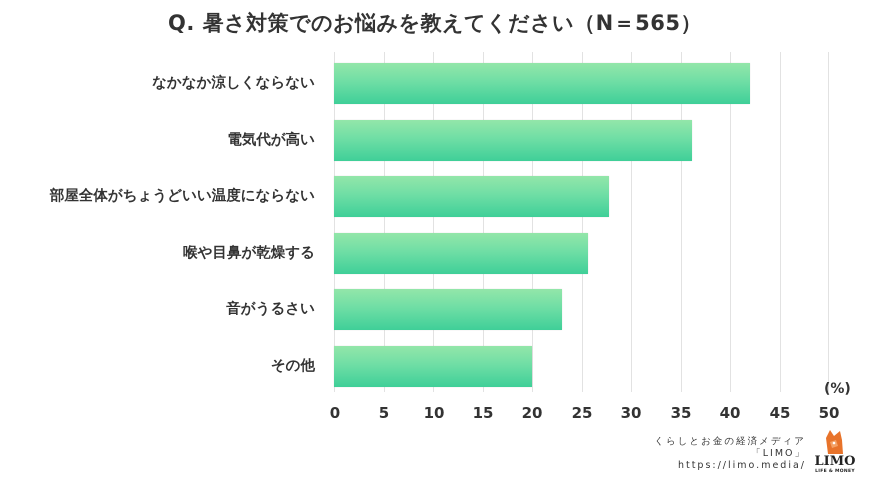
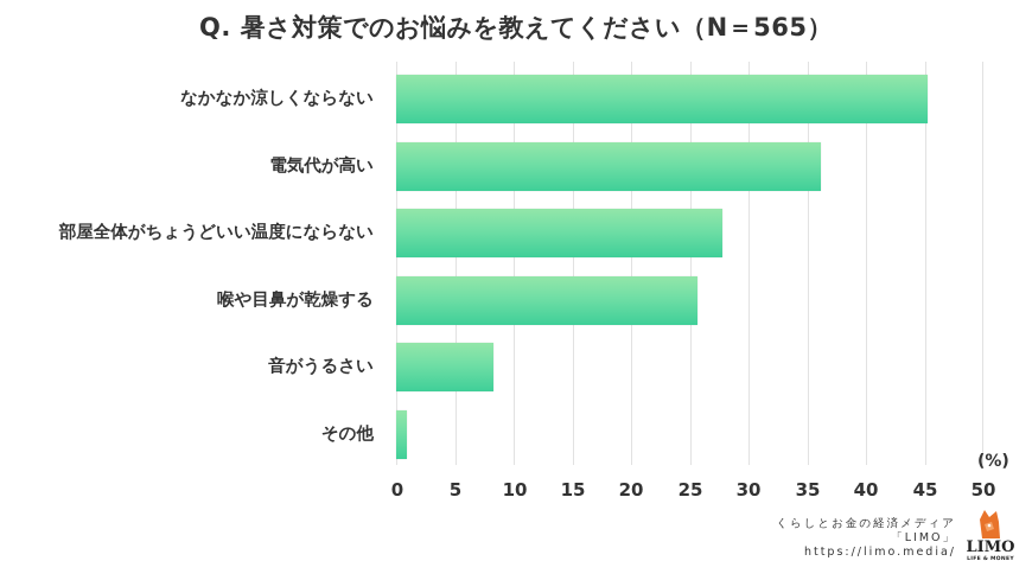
なかなか涼しくならない: 42 -> 45
音がうるさい: 23 -> 8
その他: 20 -> 1
